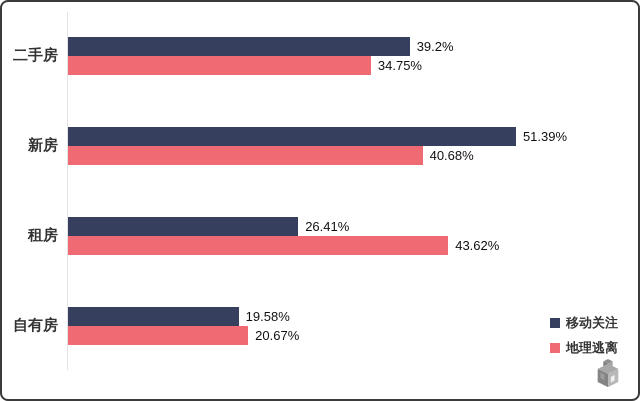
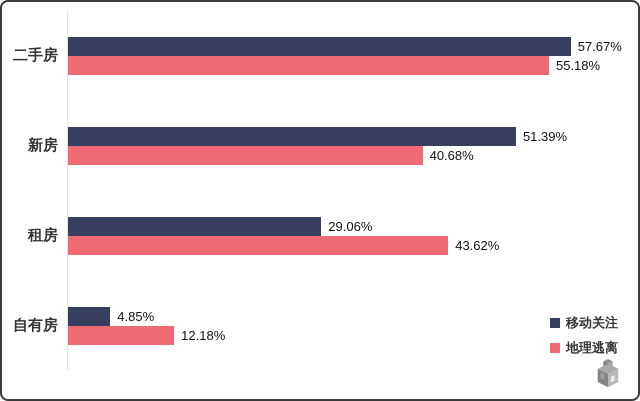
移动关注/二手房: 39.2% -> 57.67%
地理逃离/二手房: 34.75% -> 55.18%
移动关注/租房: 26.41% -> 29.06%
移动关注/自有房: 19.58% -> 4.85%
地理逃离/自有房: 20.67% -> 12.18%
